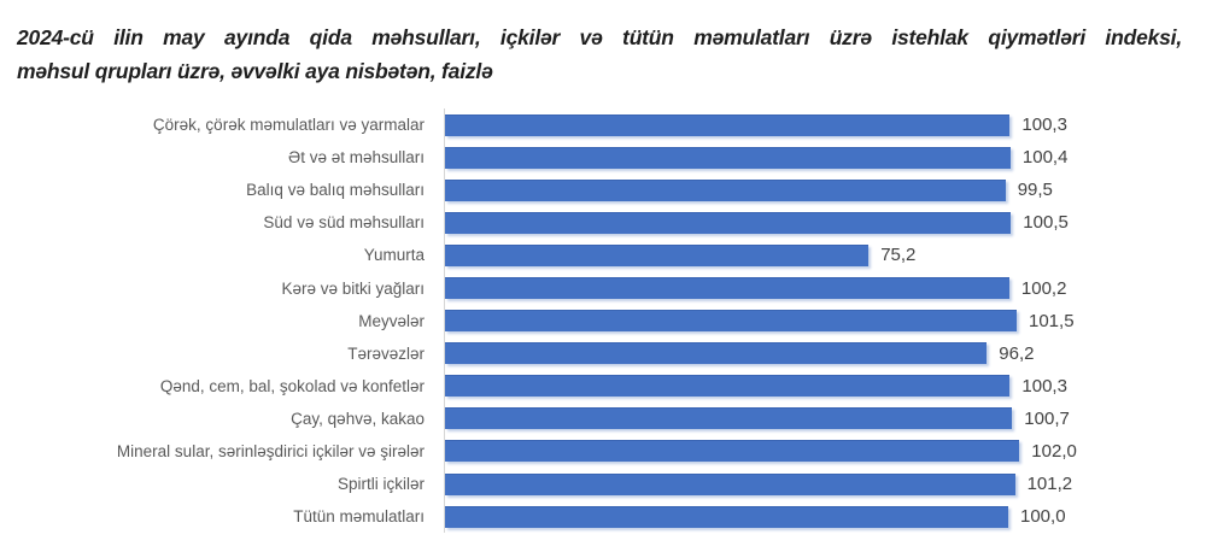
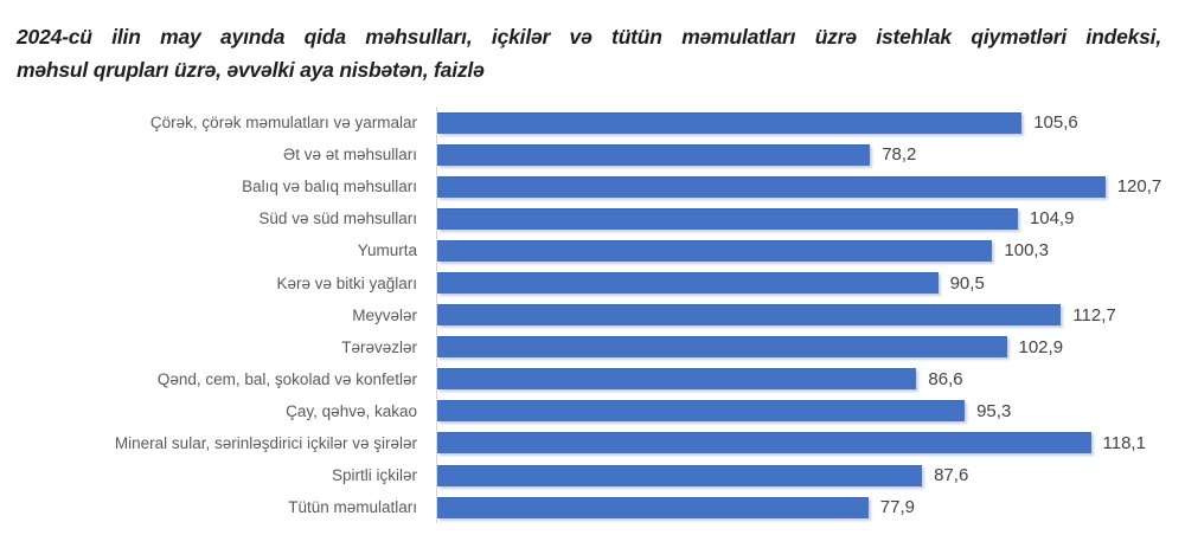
Çörək, çörək məmulatları və yarmalar: 100,3 -> 105,6
Ət və ət məhsulları: 100,4 -> 78,2
Balıq və balıq məhsulları: 99,5 -> 120,7
Süd və süd məhsulları: 100,5 -> 104,9
Yumurta: 75,2 -> 100,3
Kərə və bitki yağları: 100,2 -> 90,5
Meyvələr: 101,5 -> 112,7
Tərəvəzlər: 96,2 -> 102,9
Qənd, cem, bal, şokolad və konfetlər: 100,3 -> 86,6
Çay, qəhvə, kakao: 100,7 -> 95,3
Mineral sular, sərinləşdirici içkilər və şirələr: 102,0 -> 118,1
Spirtli içkilər: 101,2 -> 87,6
Tütün məmulatları: 100,0 -> 77,9
